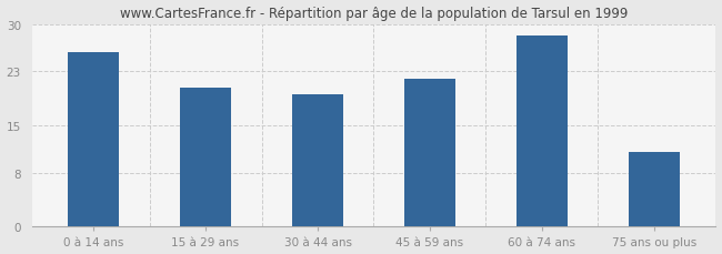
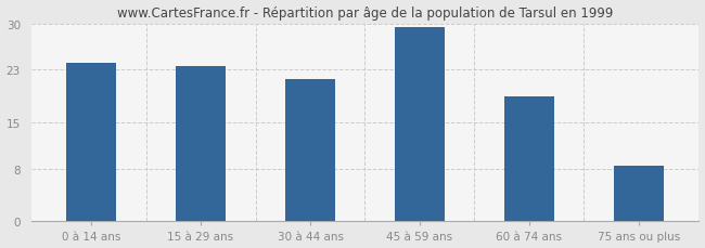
0 à 14 ans: 25.8 -> 24.0
15 à 29 ans: 20.6 -> 23.5
30 à 44 ans: 19.6 -> 21.5
45 à 59 ans: 21.8 -> 29.5
60 à 74 ans: 28.2 -> 19.0
75 ans ou plus: 11.0 -> 8.5
